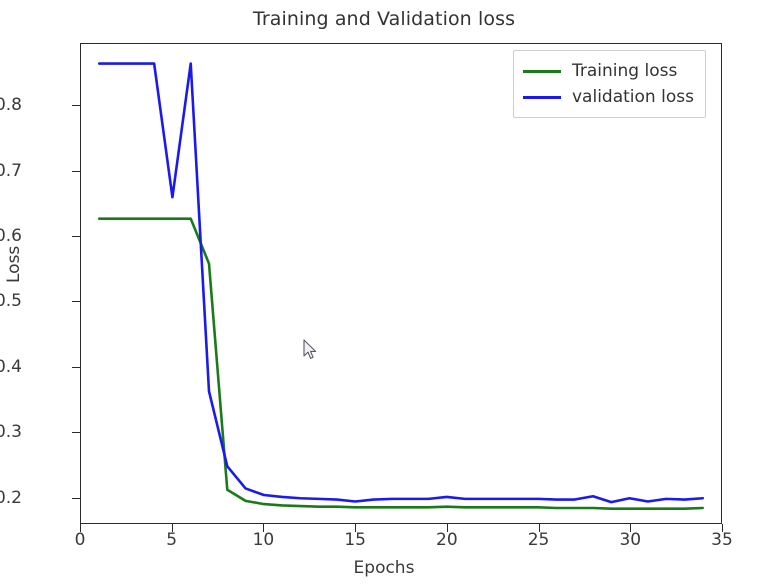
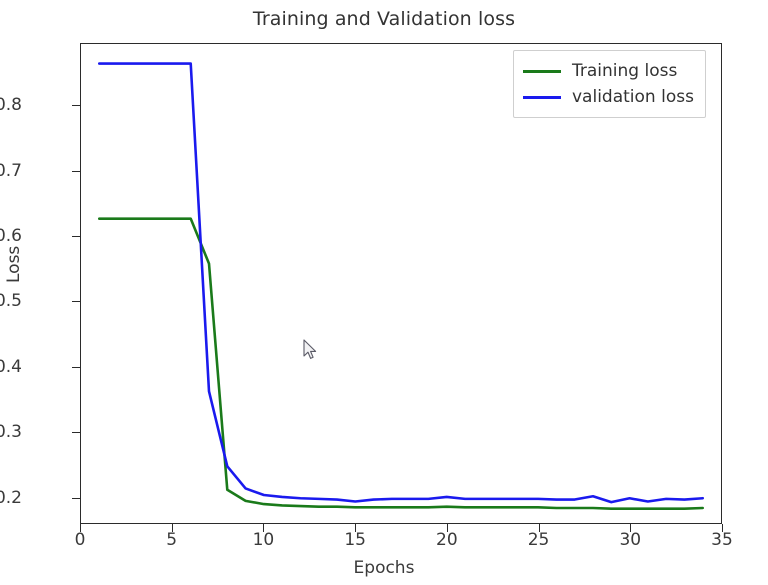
validation loss/5: 0.66 -> 0.86
